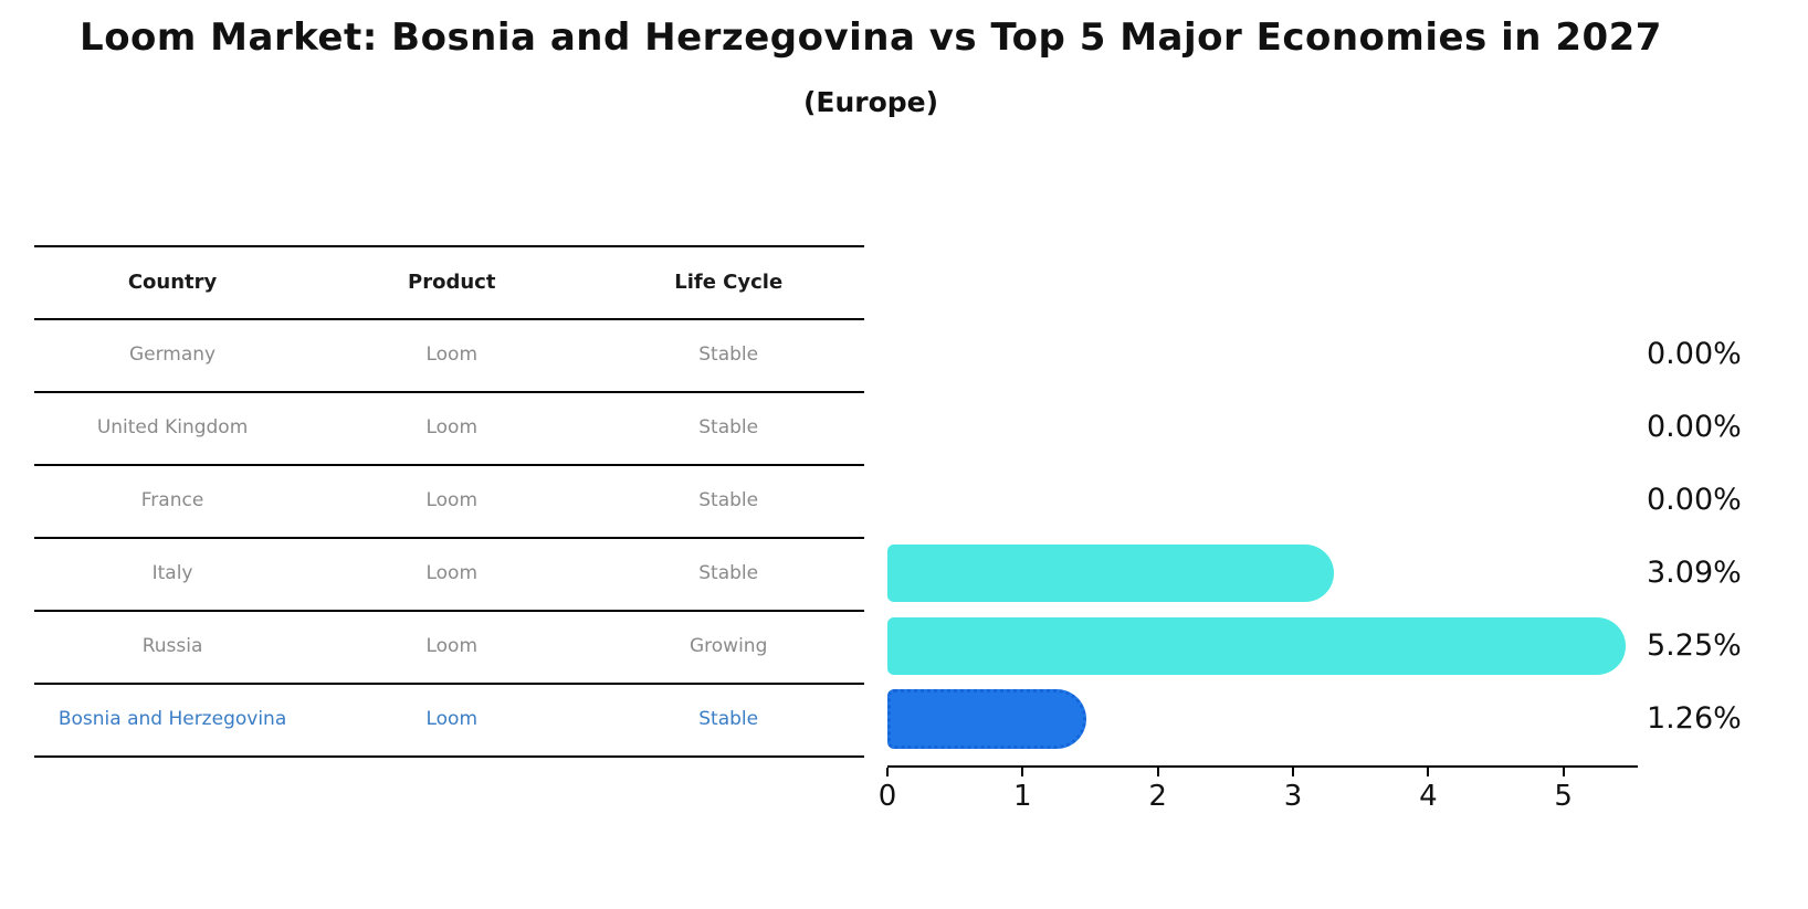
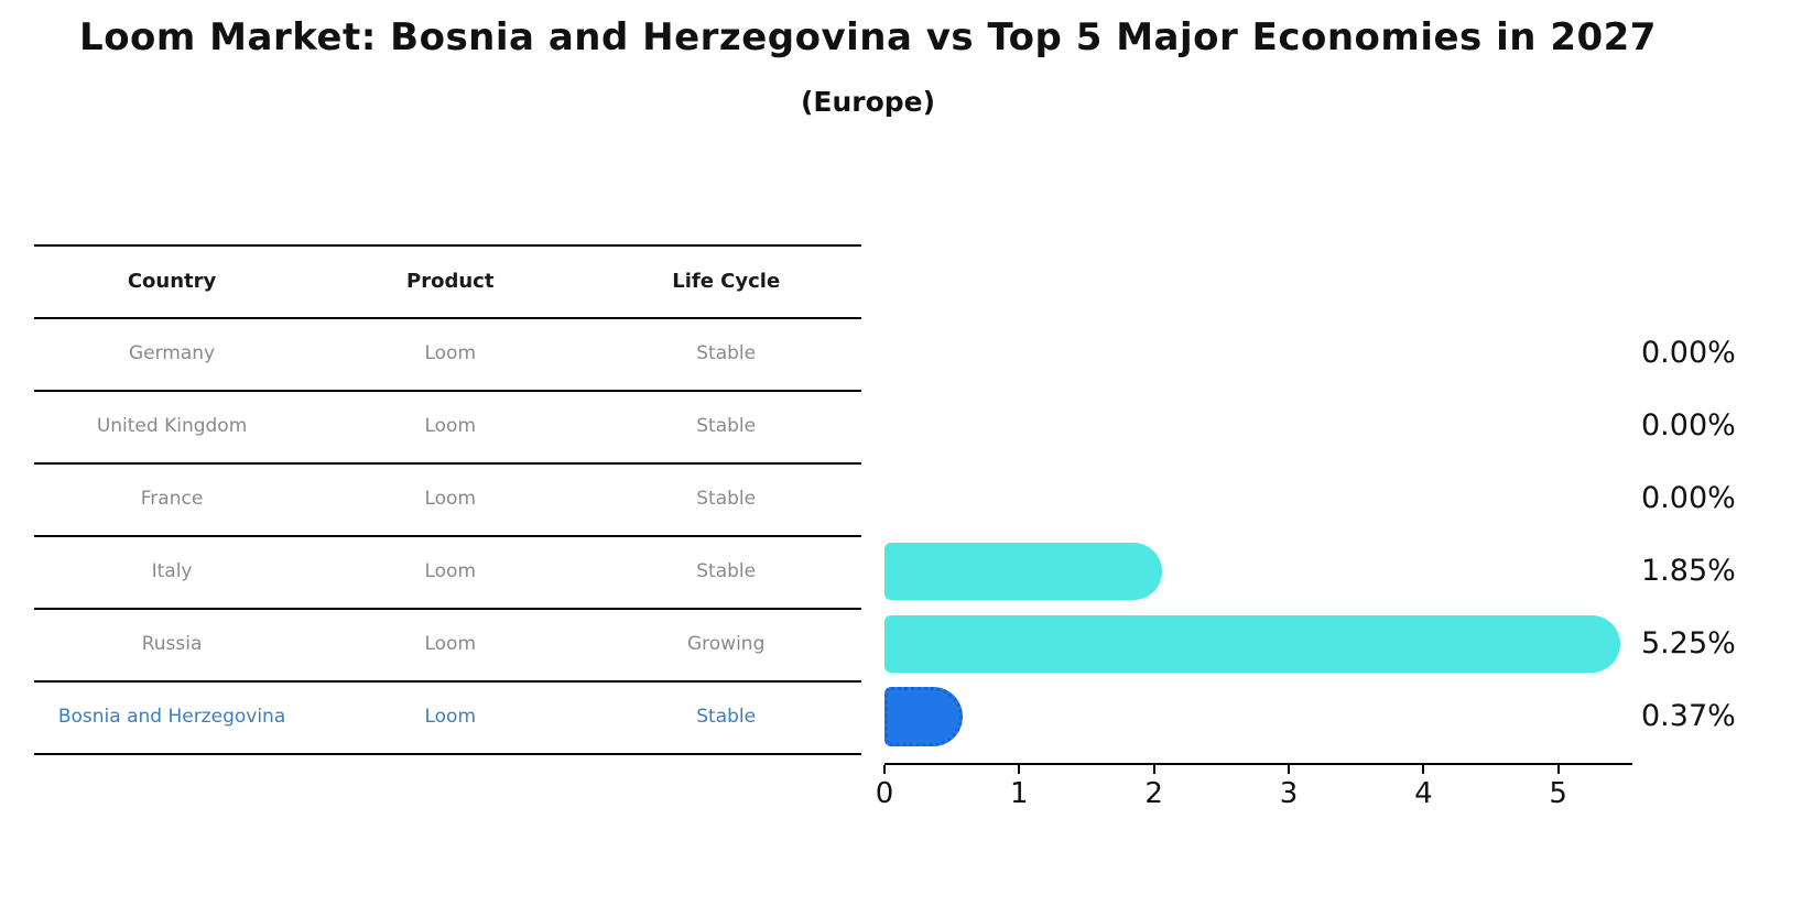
Italy: 3.09% -> 1.85%
Bosnia and Herzegovina: 1.26% -> 0.37%
